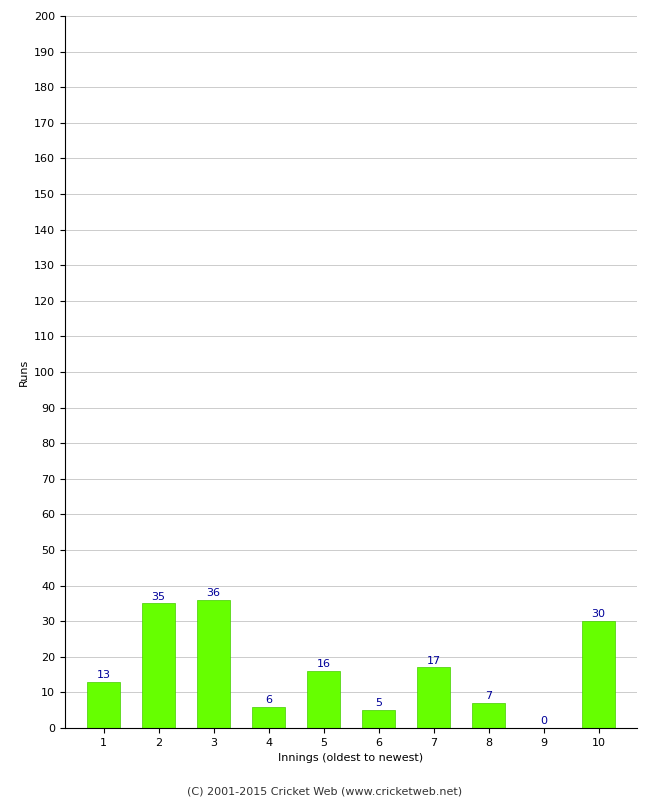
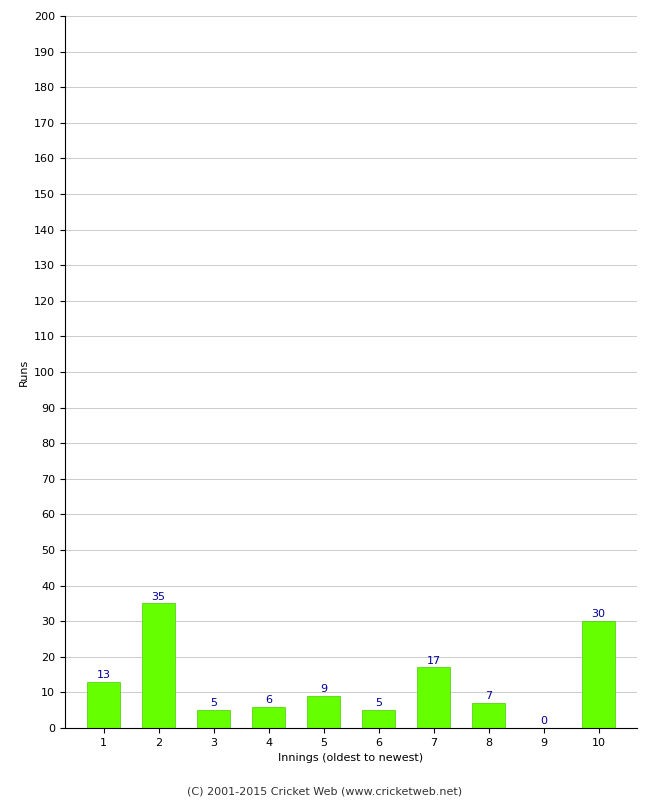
3: 36 -> 5
5: 16 -> 9
